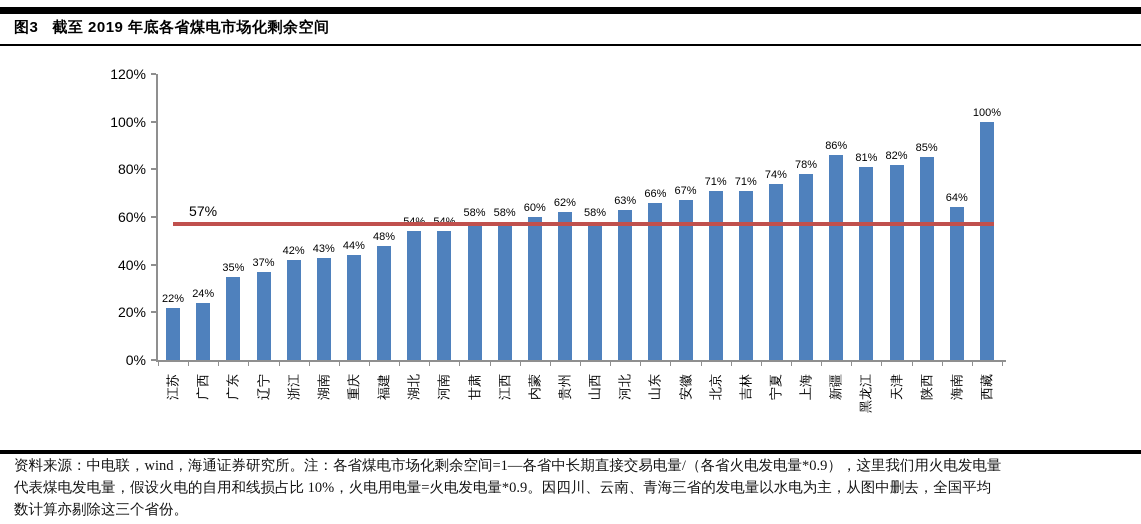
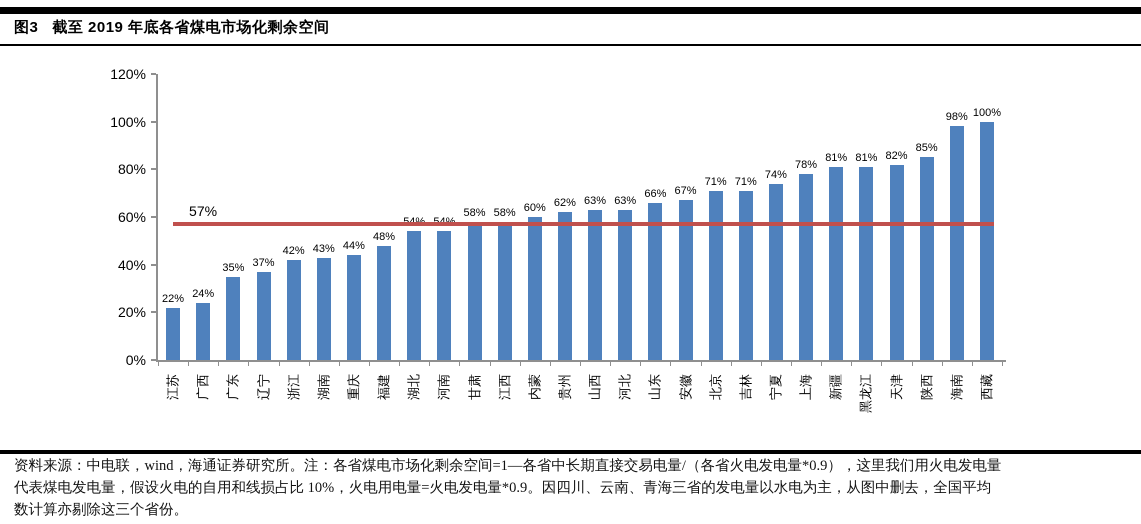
山西: 58% -> 63%
新疆: 86% -> 81%
海南: 64% -> 98%
